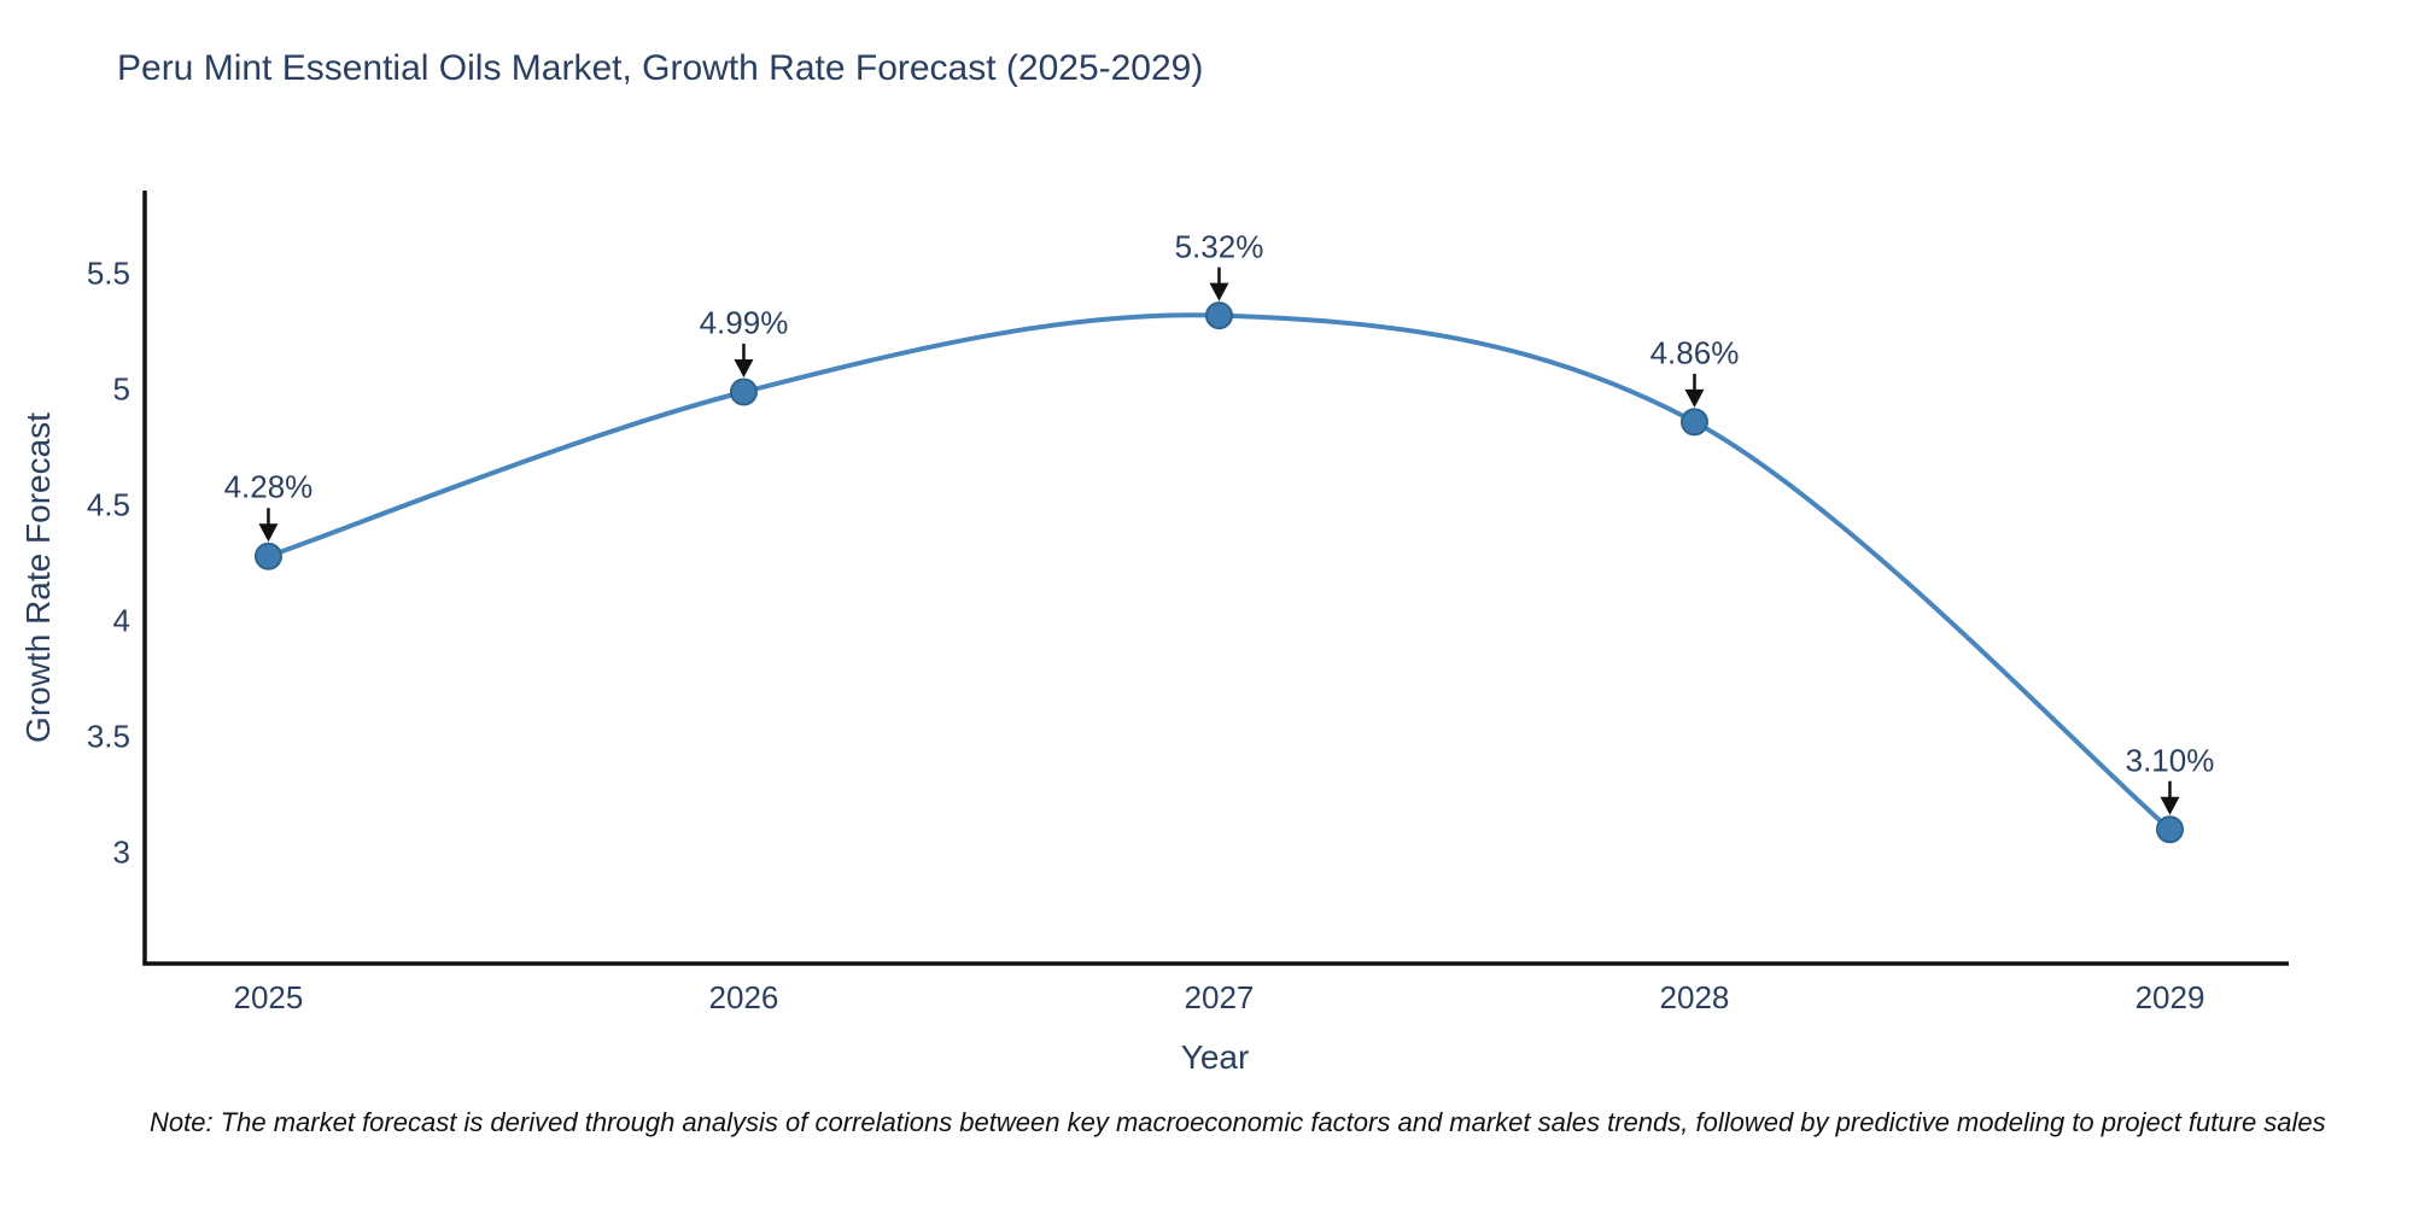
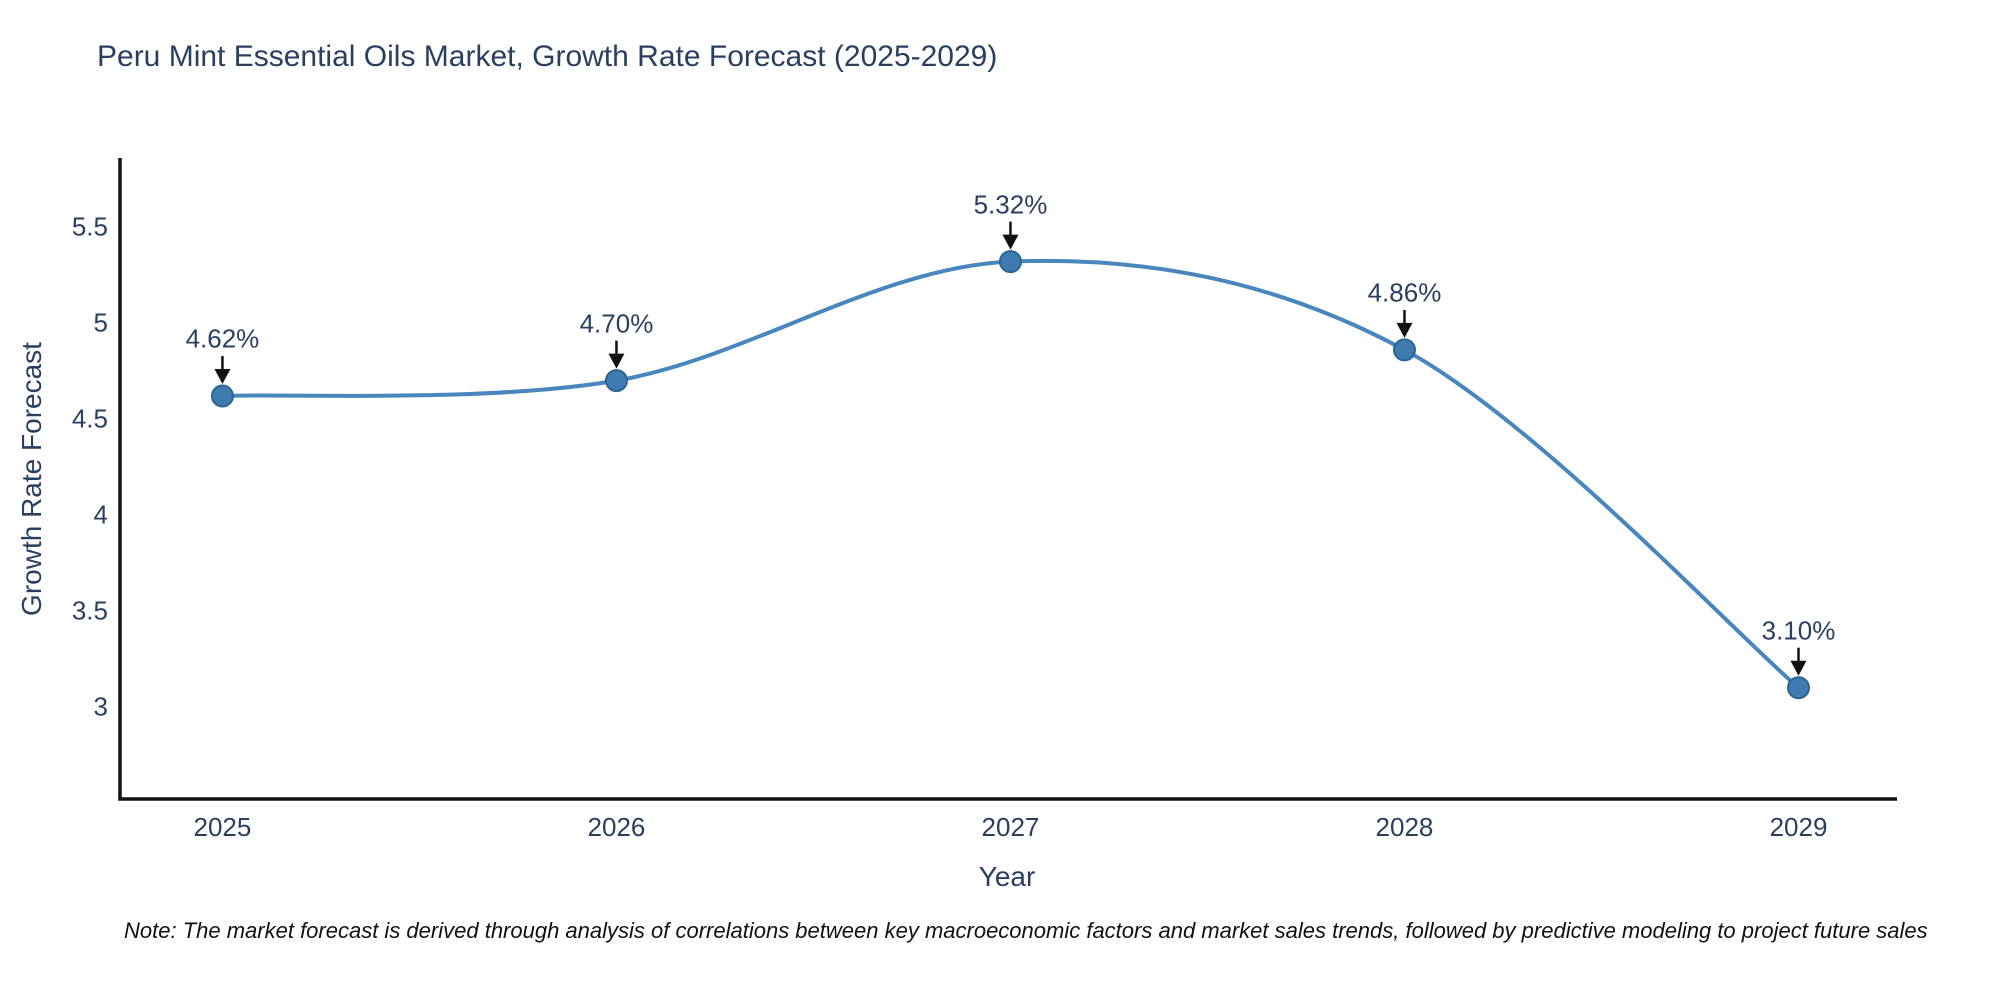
2025: 4.28% -> 4.62%
2026: 4.99% -> 4.70%
